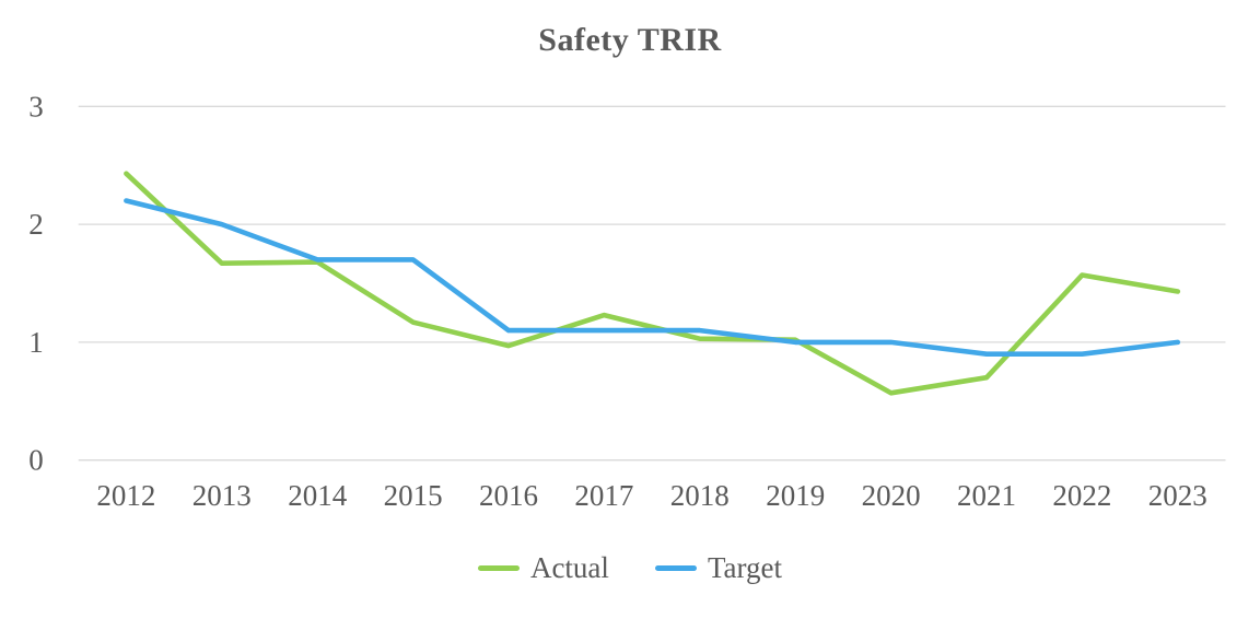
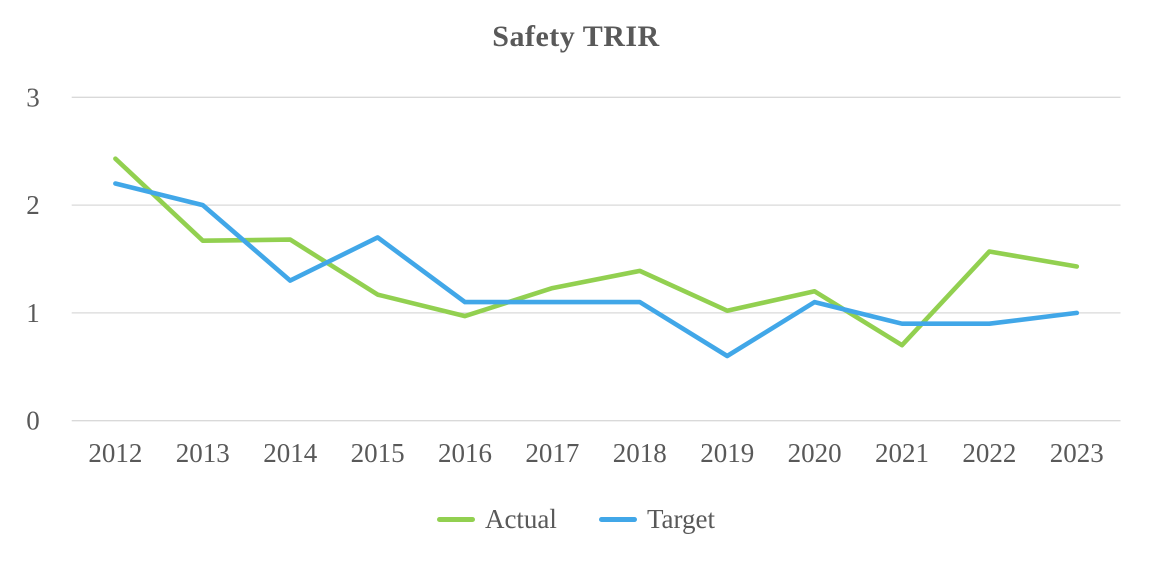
Target/2014: 1.7 -> 1.3
Actual/2018: 1.03 -> 1.39
Target/2019: 1.0 -> 0.6
Actual/2020: 0.57 -> 1.20
Target/2020: 1.0 -> 1.1
